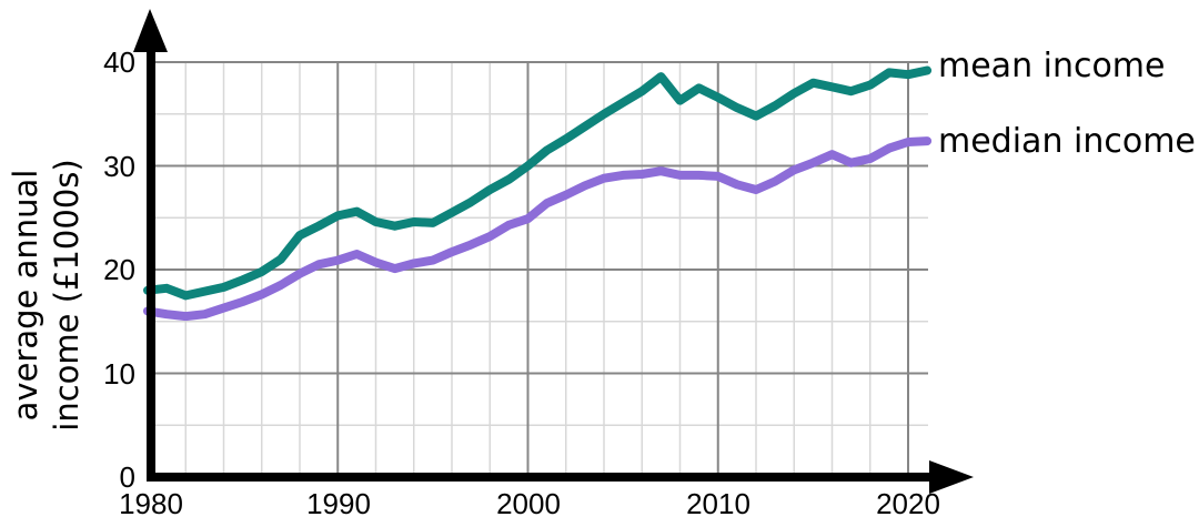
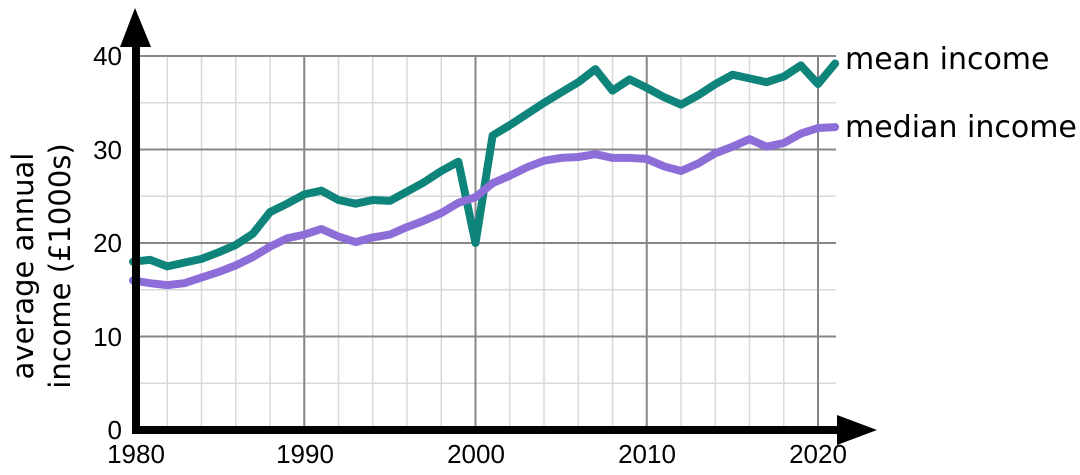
mean income/2000: 30 -> 20
mean income/2020: 39 -> 37
